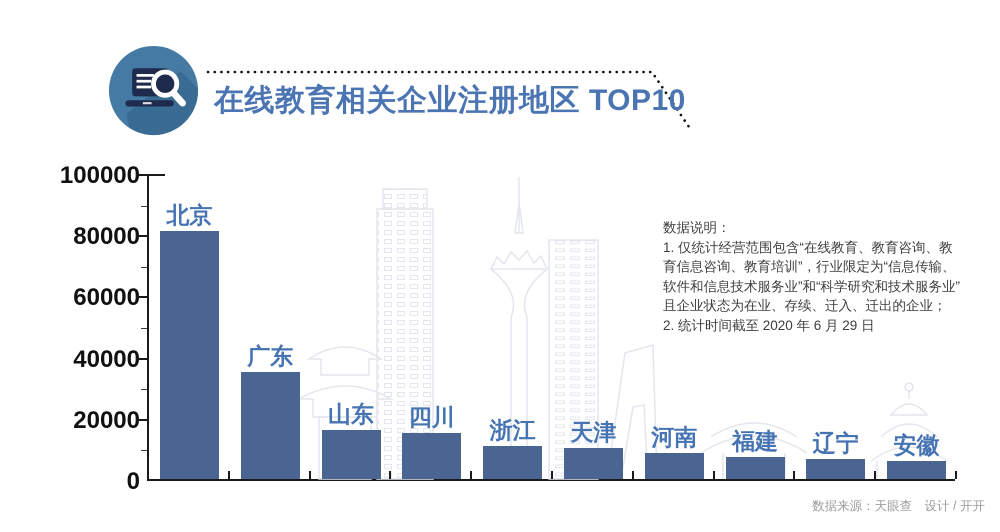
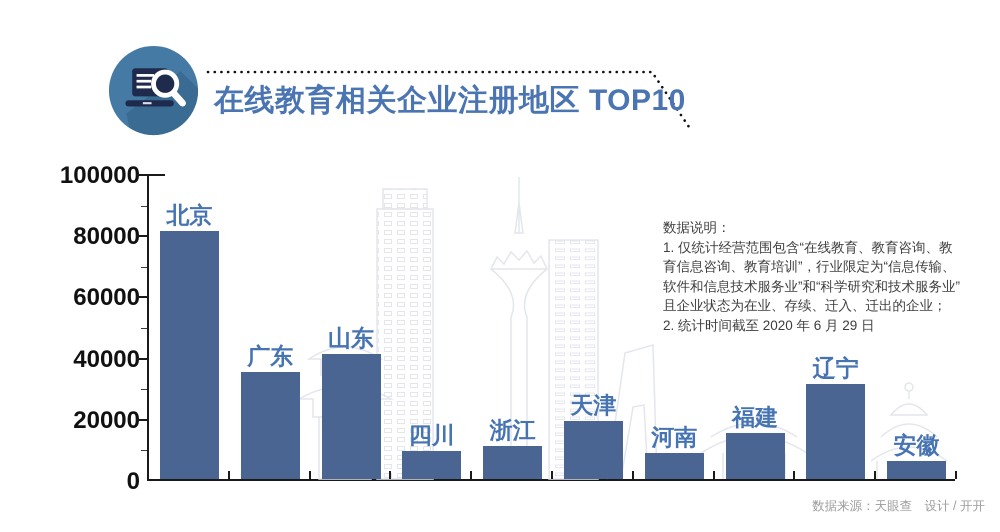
山东: 16000 -> 41000
四川: 15000 -> 9000
天津: 10000 -> 19000
福建: 7000 -> 15000
辽宁: 6000 -> 31000
